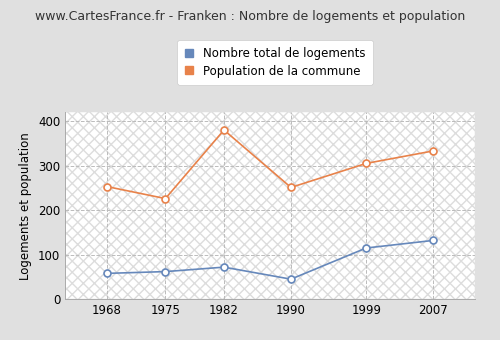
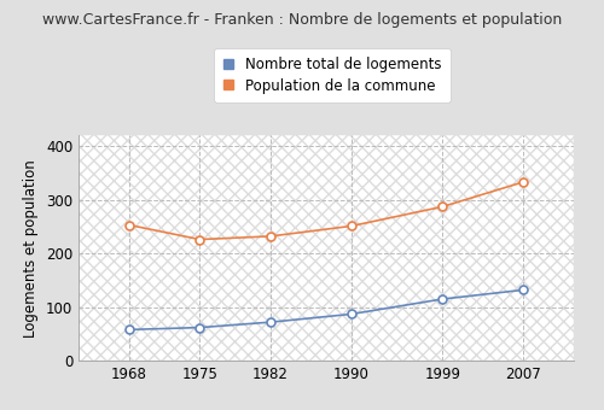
Population de la commune/1982: 380 -> 232
Nombre total de logements/1990: 45 -> 87
Population de la commune/1999: 305 -> 287
